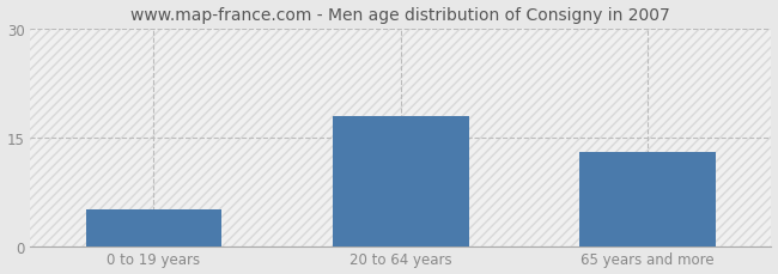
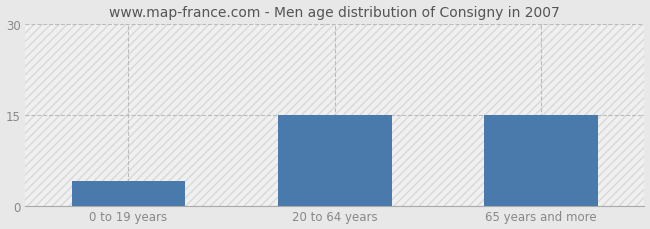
0 to 19 years: 5 -> 4
20 to 64 years: 18 -> 15
65 years and more: 13 -> 15
